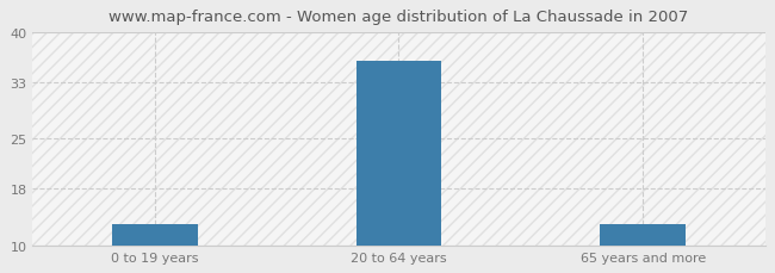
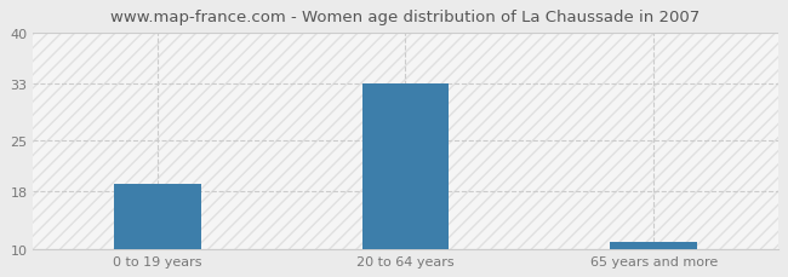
0 to 19 years: 13 -> 19
20 to 64 years: 36 -> 33
65 years and more: 13 -> 11
